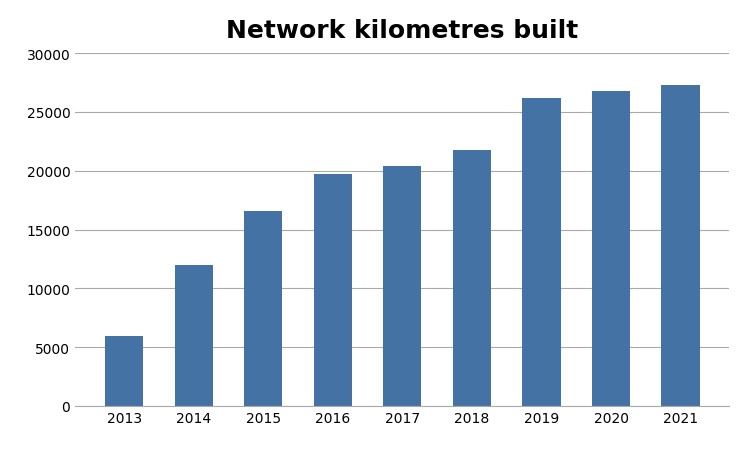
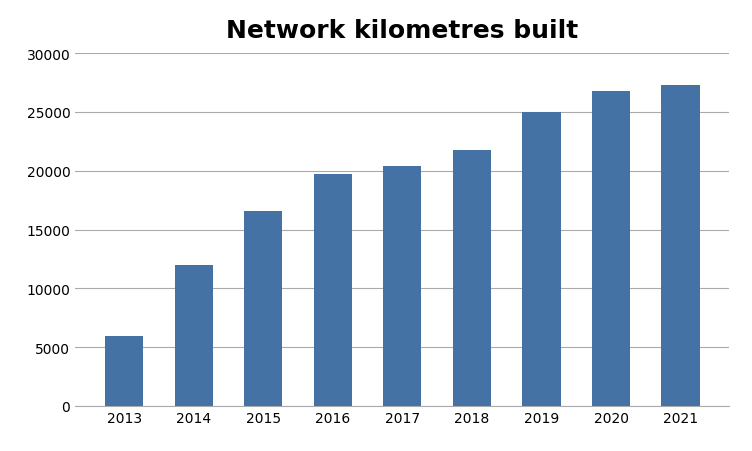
2019: 26200 -> 25000
